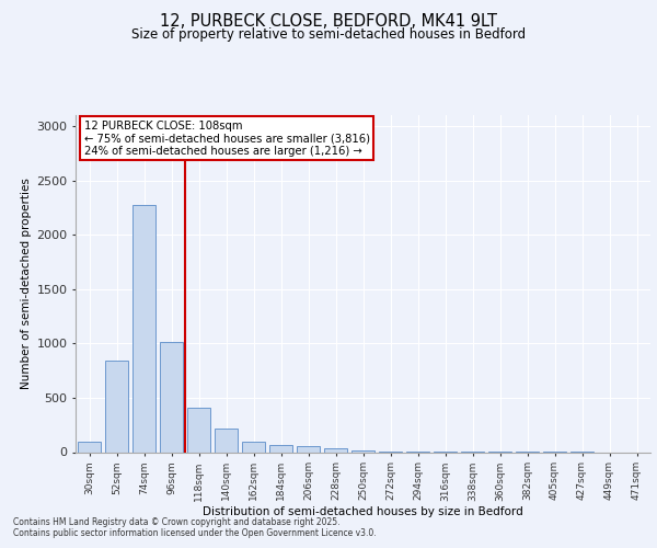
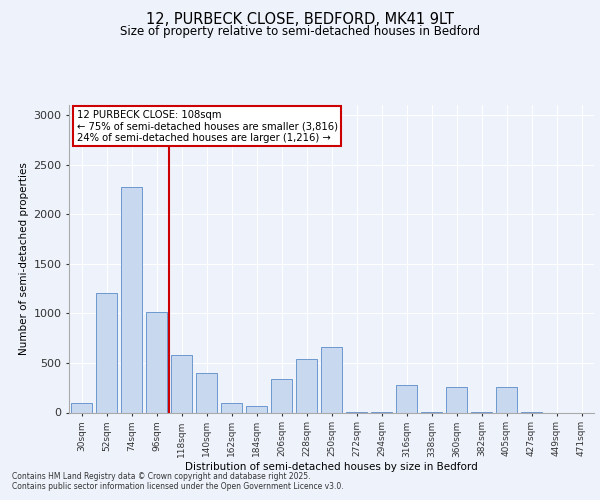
52sqm: 840 -> 1200
118sqm: 410 -> 580
140sqm: 220 -> 400
206sqm: 60 -> 340
228sqm: 40 -> 540
250sqm: 20 -> 660
316sqm: 0 -> 280
360sqm: 0 -> 260
405sqm: 0 -> 260
